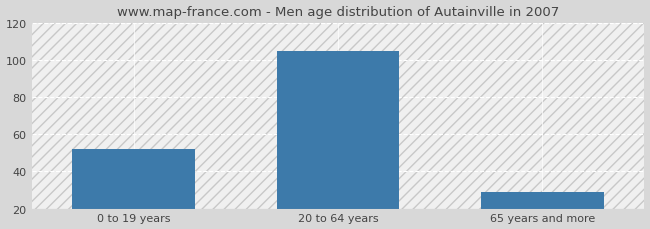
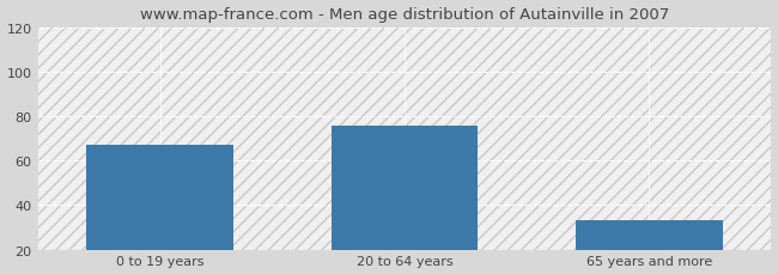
0 to 19 years: 52 -> 67
20 to 64 years: 105 -> 76
65 years and more: 29 -> 33
